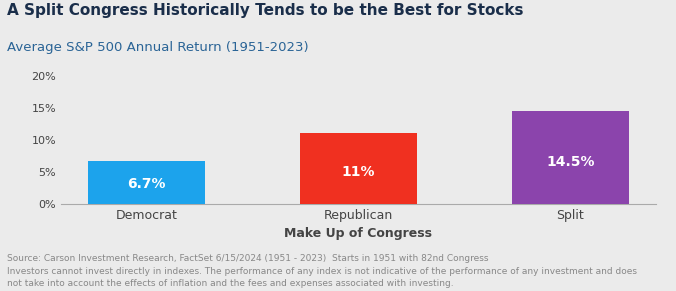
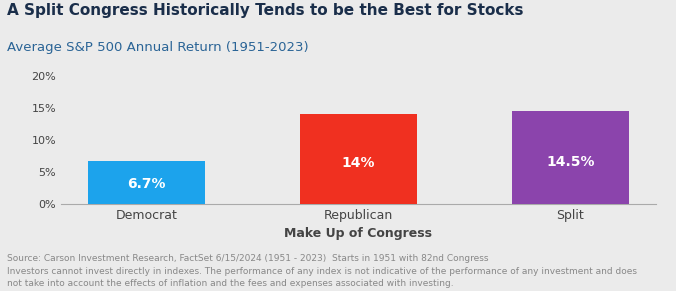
Republican: 11% -> 14%
